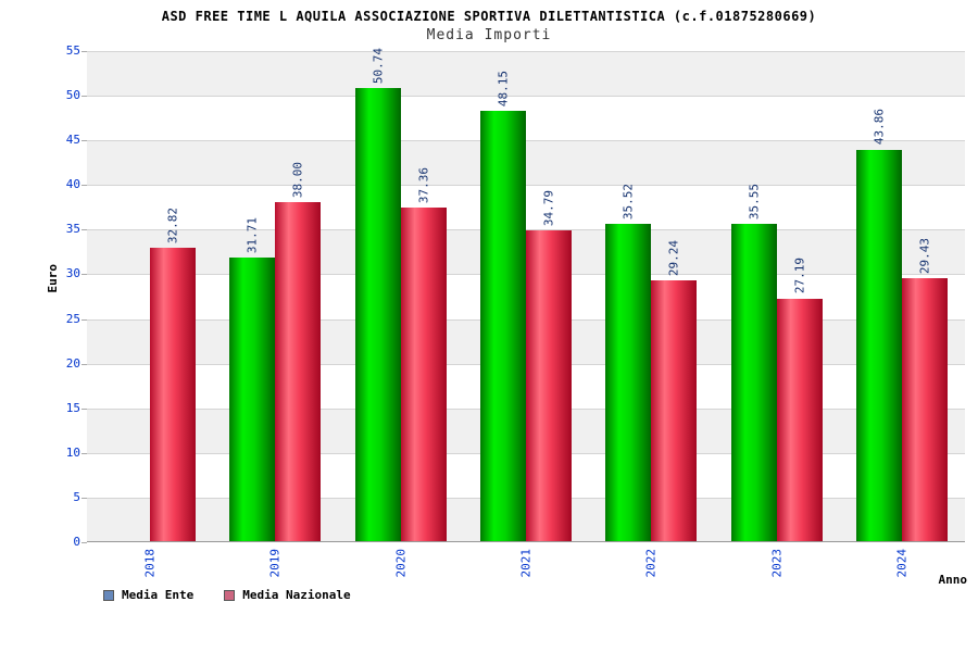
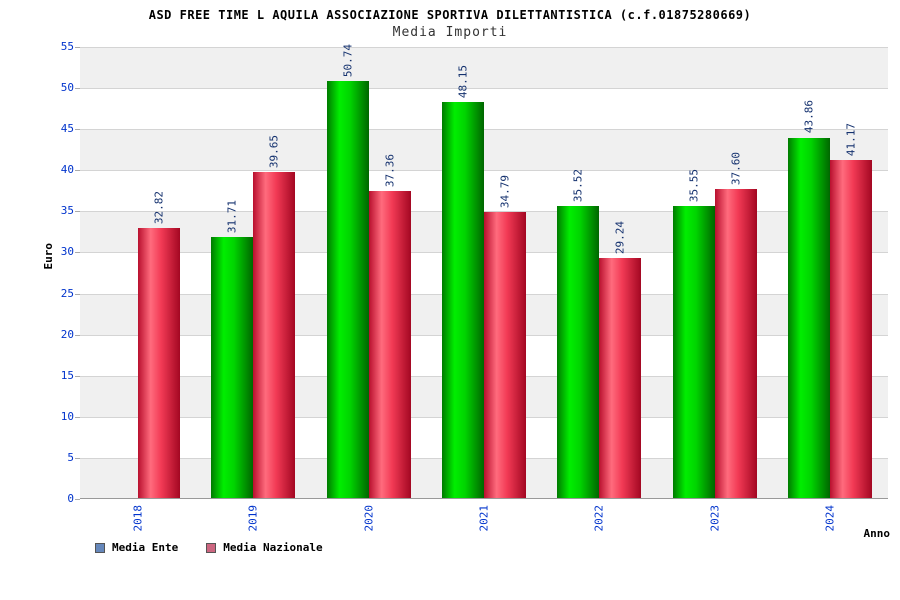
Media Nazionale/2019: 38.00 -> 39.65
Media Nazionale/2023: 27.19 -> 37.60
Media Nazionale/2024: 29.43 -> 41.17
